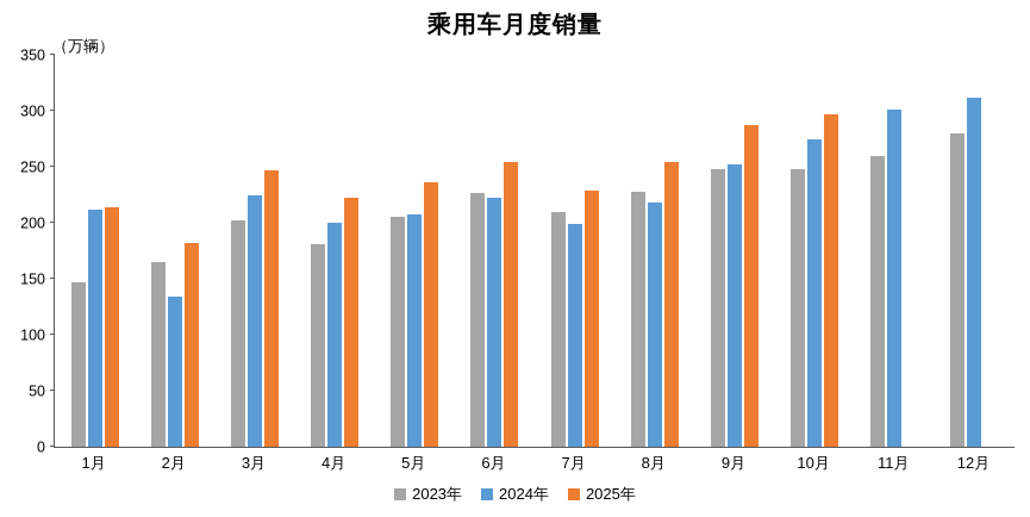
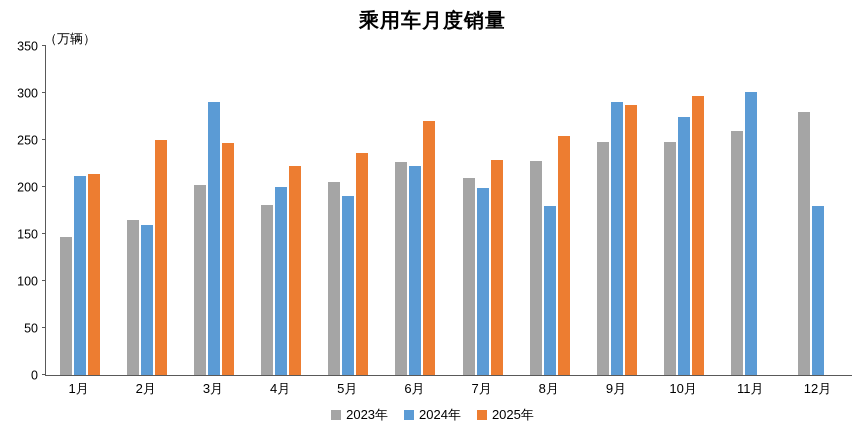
2024年/2月: 130 -> 160
2025年/2月: 180 -> 250
2024年/3月: 220 -> 290
2024年/5月: 210 -> 190
2025年/6月: 250 -> 270
2024年/8月: 220 -> 180
2024年/9月: 250 -> 290
2024年/12月: 310 -> 180
